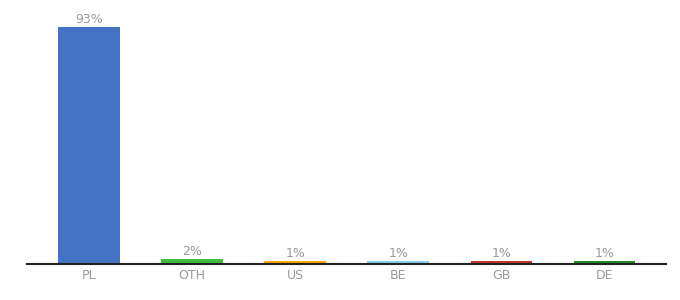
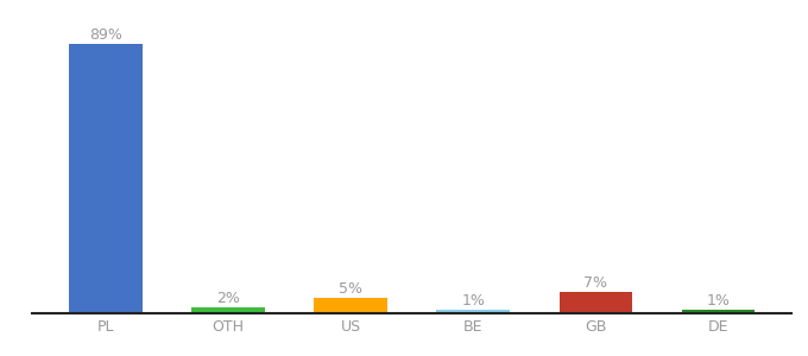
PL: 93% -> 89%
US: 1% -> 5%
GB: 1% -> 7%
